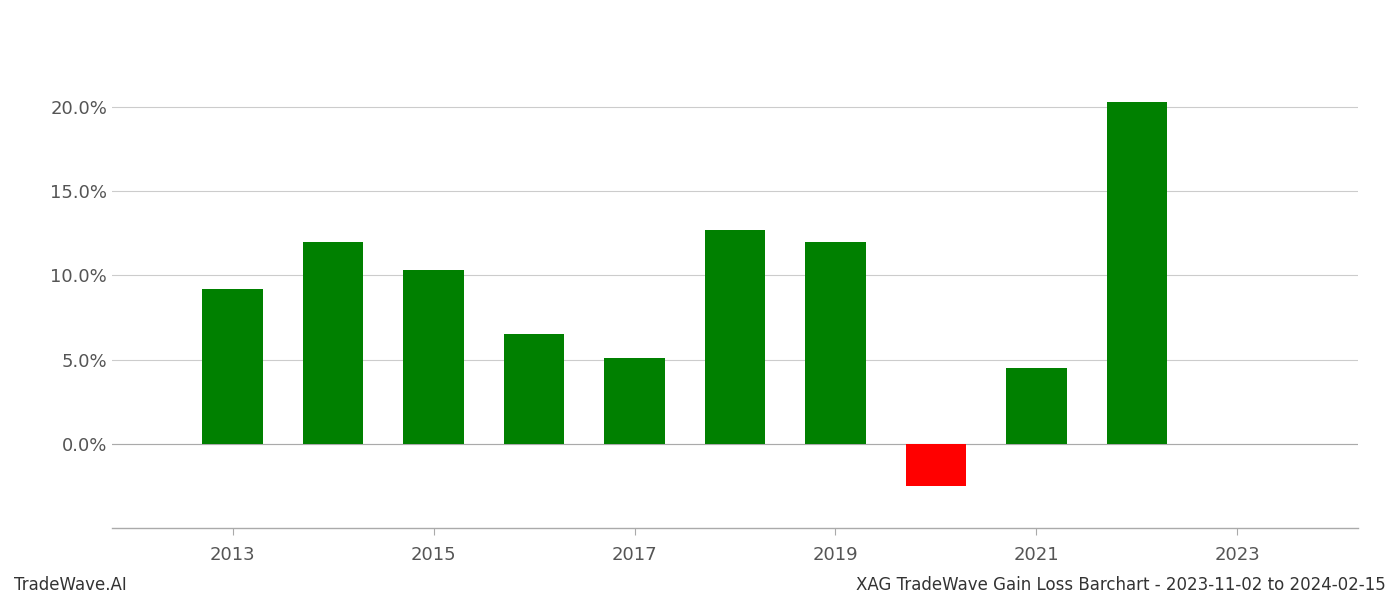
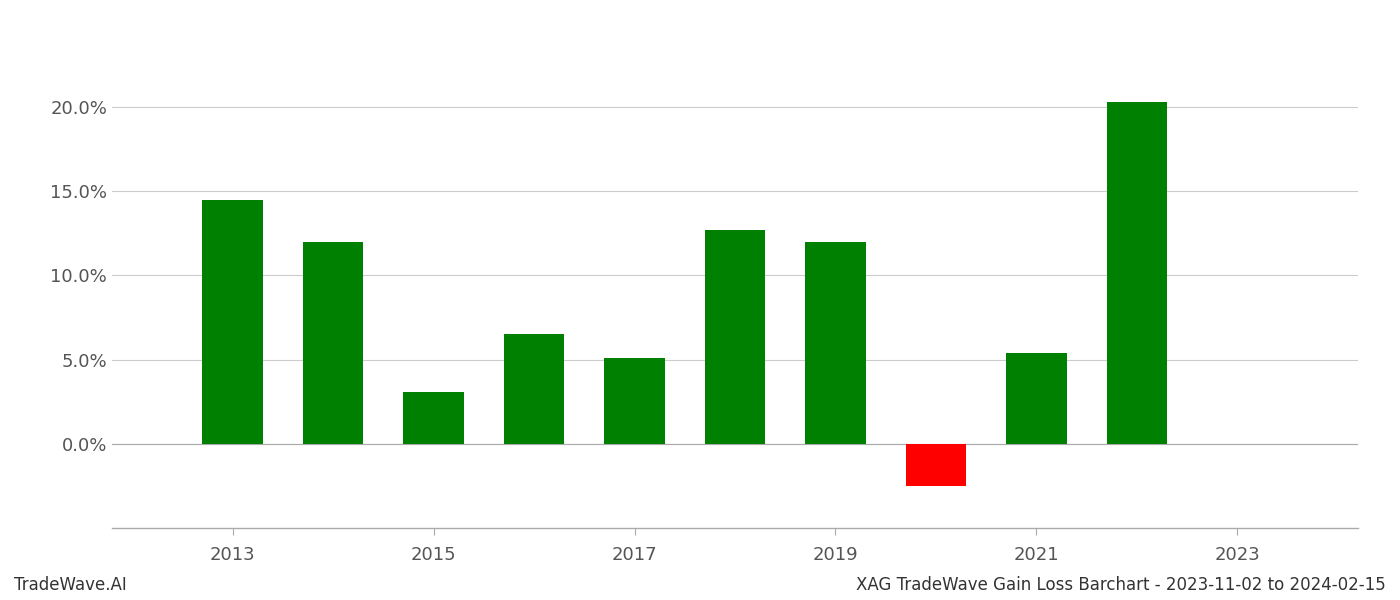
2013: 9.2% -> 14.5%
2015: 10.3% -> 3.1%
2021: 4.5% -> 5.4%
